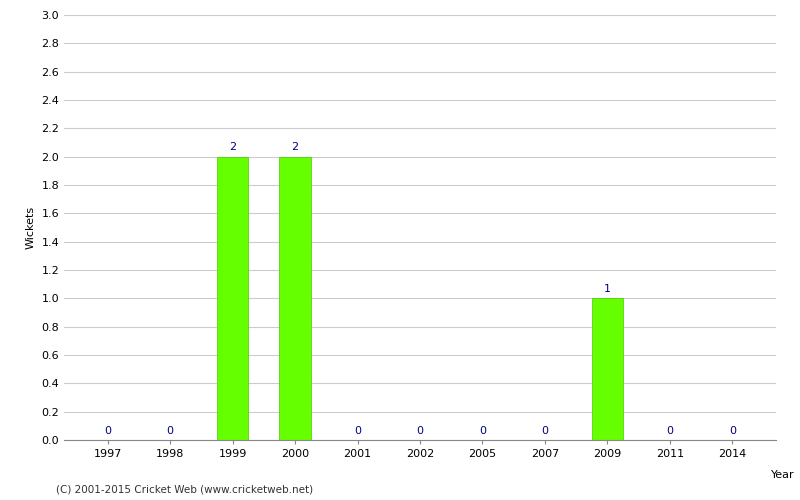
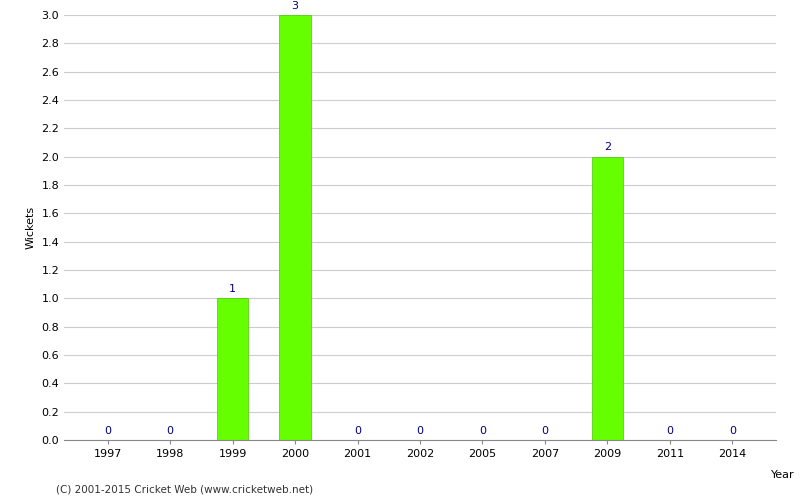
1999: 2 -> 1
2000: 2 -> 3
2009: 1 -> 2
